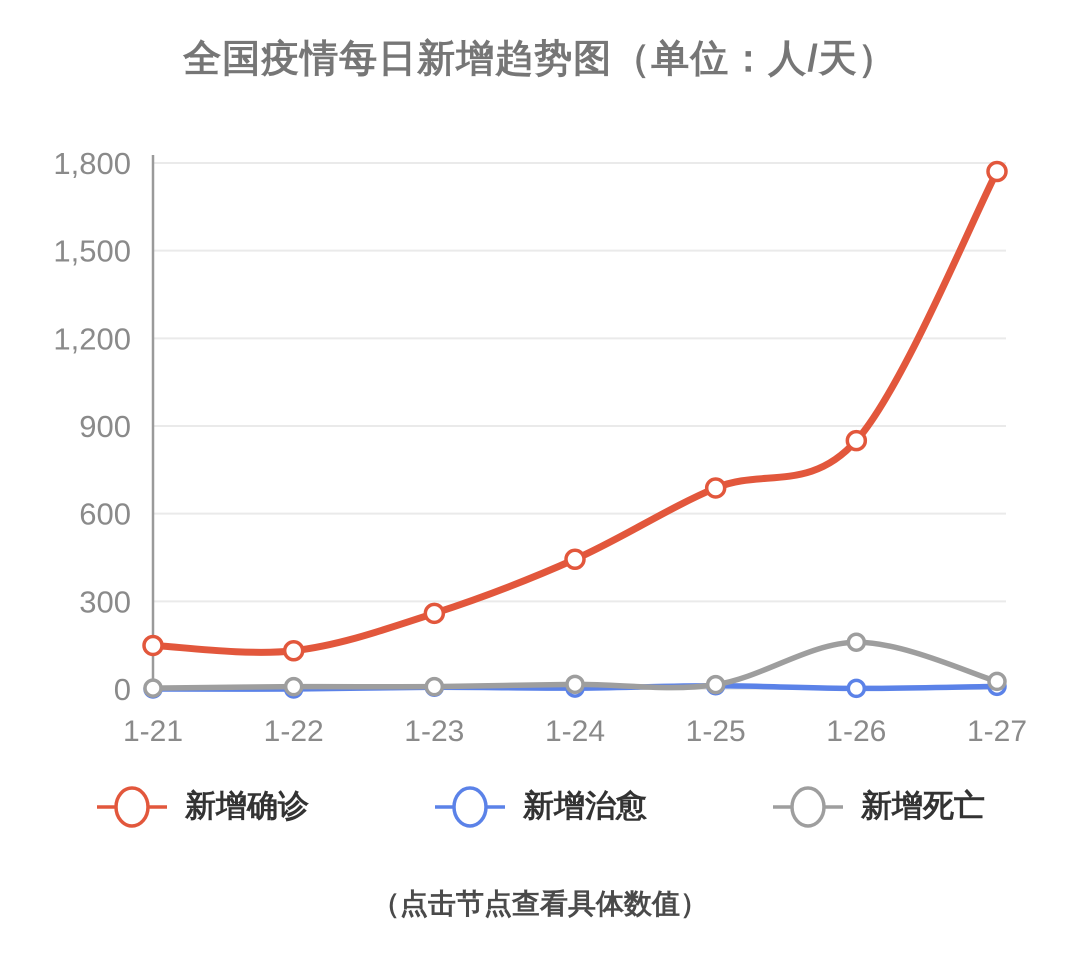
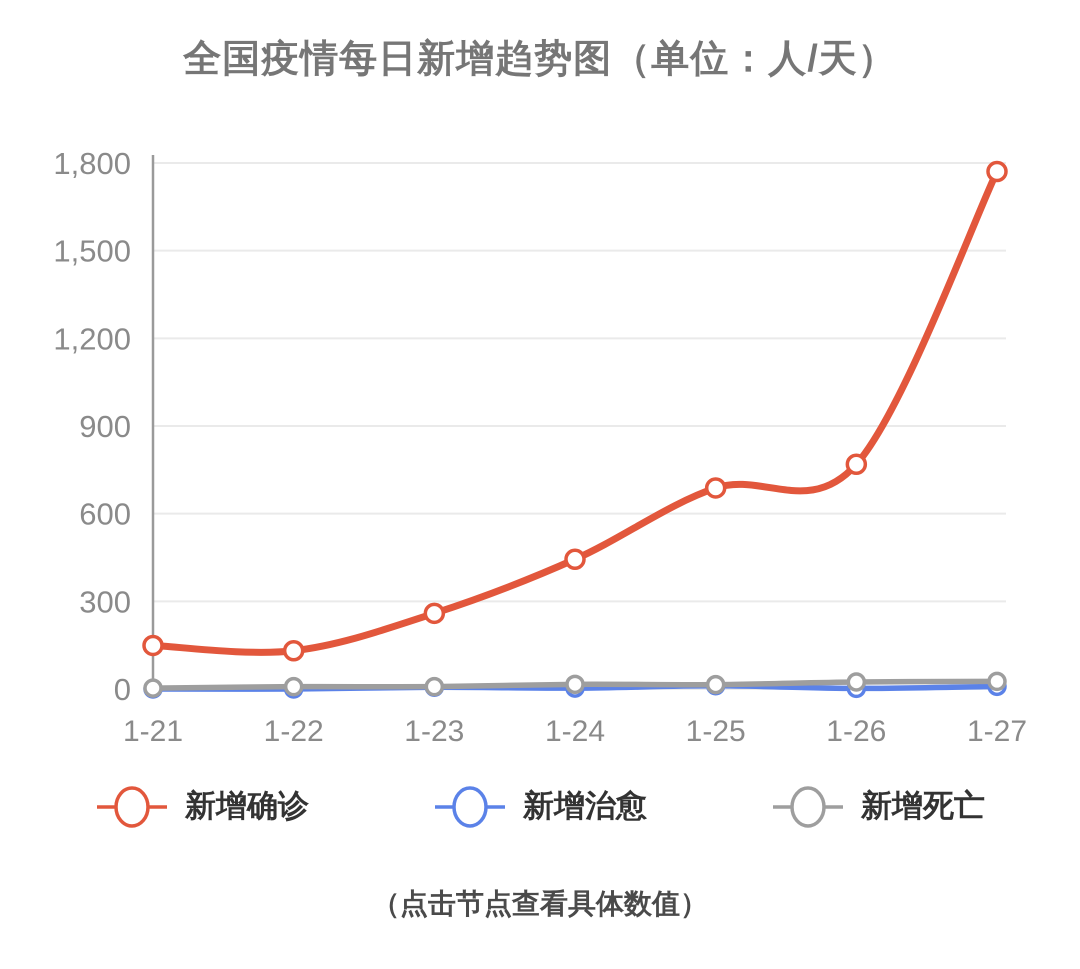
新增确诊/1-26: 850 -> 770
新增死亡/1-26: 160 -> 20
